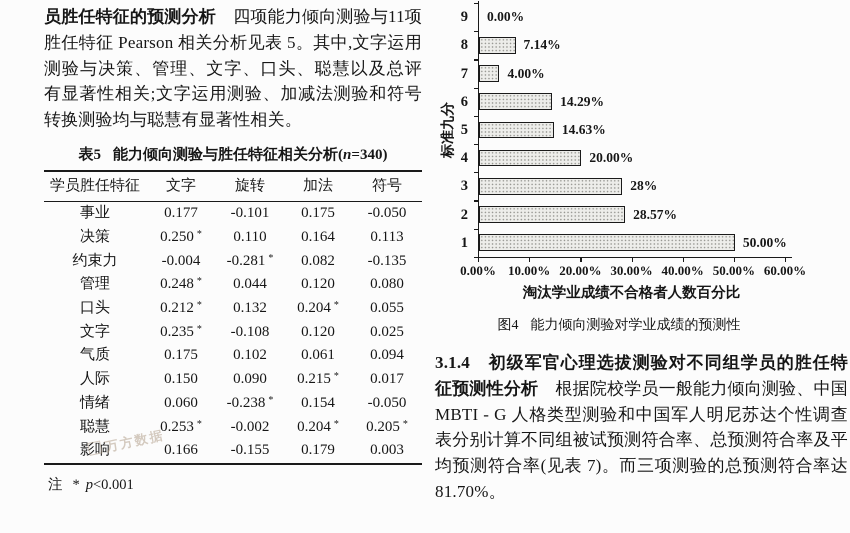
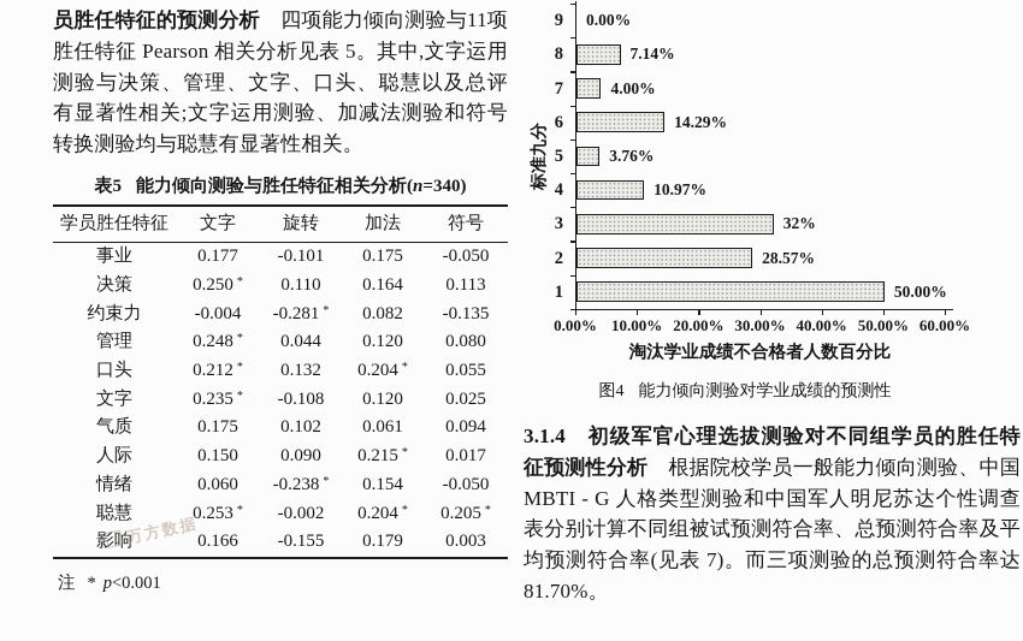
5: 14.63% -> 3.76%
4: 20.00% -> 10.97%
3: 28% -> 32%
